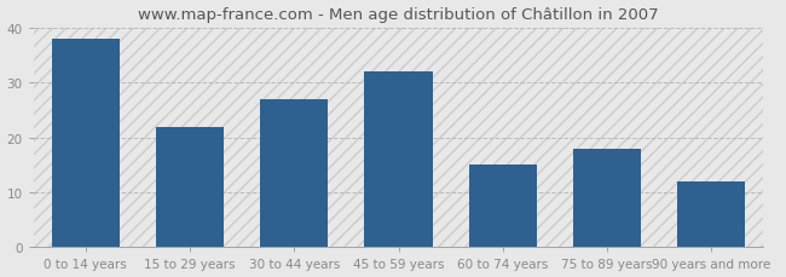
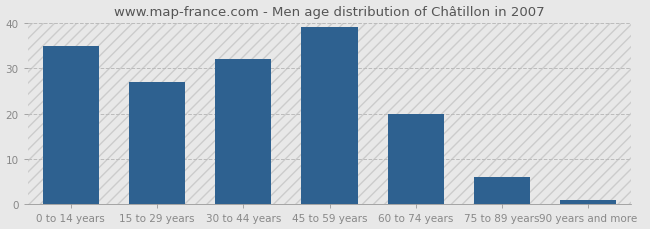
0 to 14 years: 38 -> 35
15 to 29 years: 22 -> 27
30 to 44 years: 27 -> 32
45 to 59 years: 32 -> 39
60 to 74 years: 15 -> 20
75 to 89 years: 18 -> 6
90 years and more: 12 -> 1
